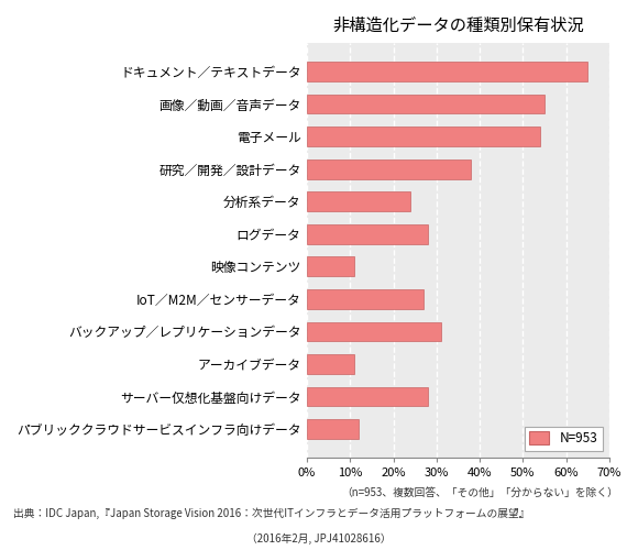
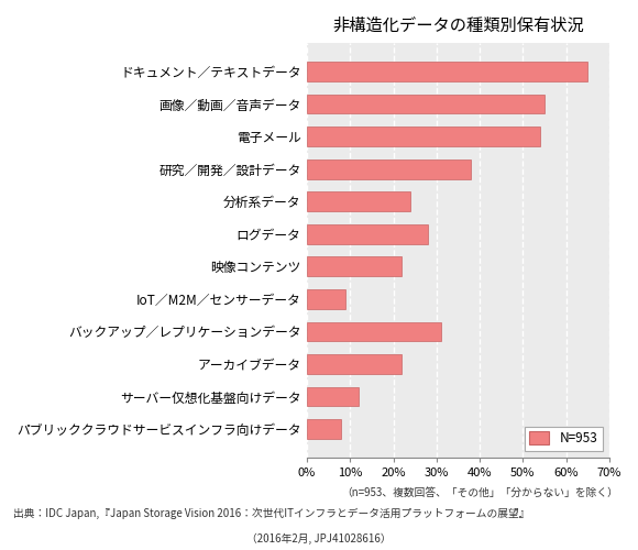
映像コンテンツ: 11% -> 22%
IoT／M2M／センサーデータ: 27% -> 9%
アーカイブデータ: 11% -> 22%
サーバー仅想化基盤向けデータ: 28% -> 12%
パブリッククラウドサービスインフラ向けデータ: 12% -> 8%
